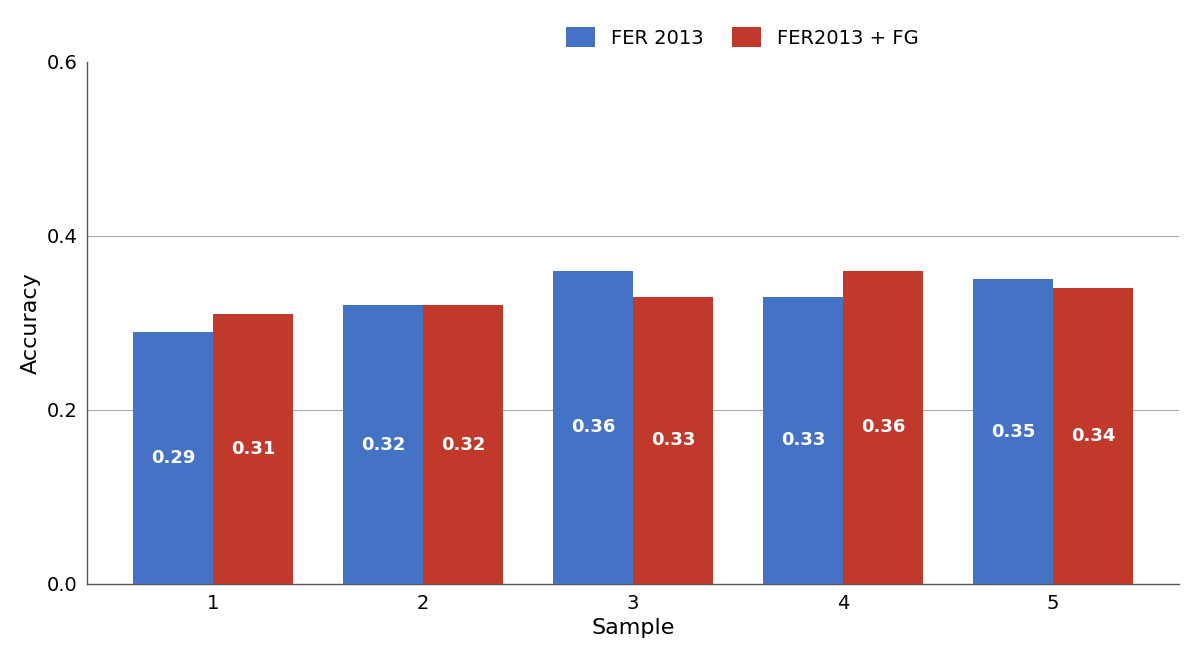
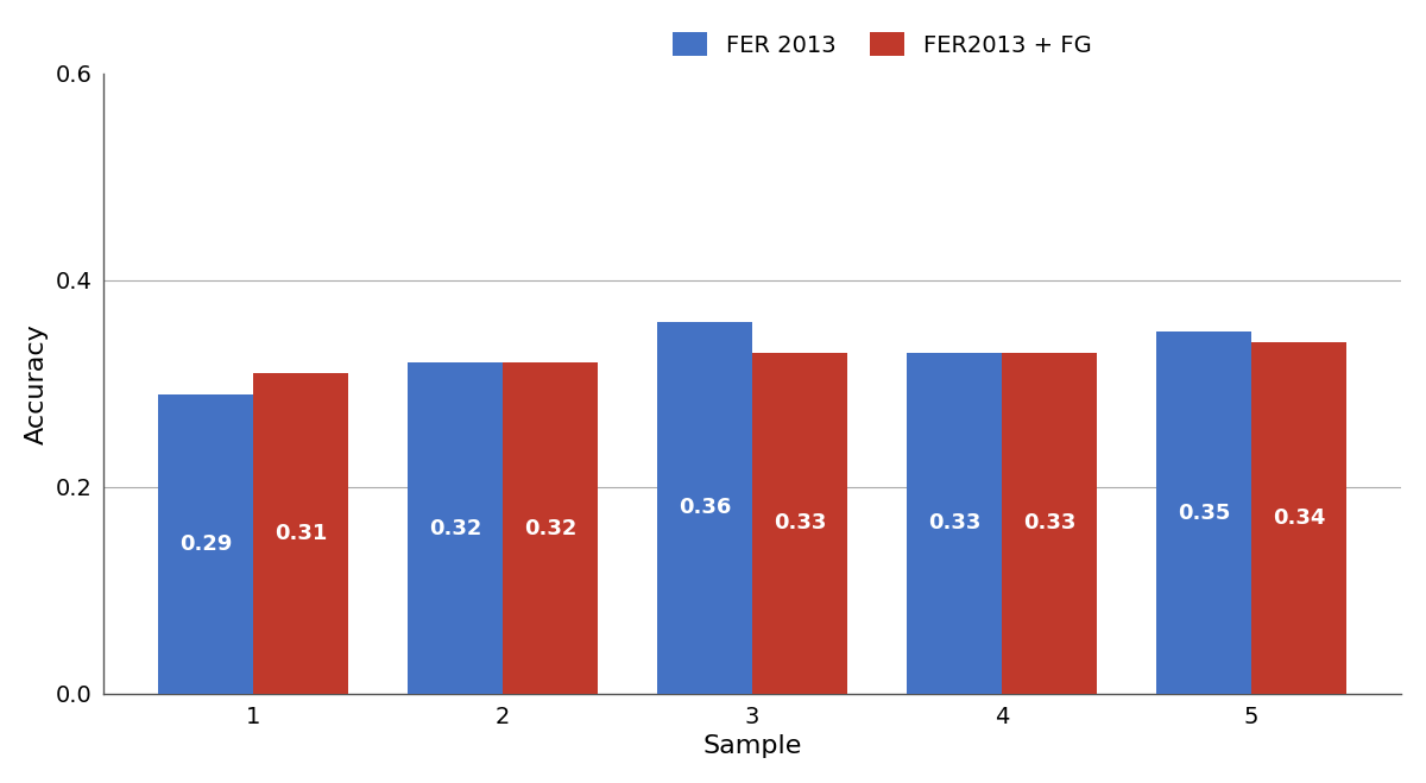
FER2013 + FG/4: 0.36 -> 0.33
